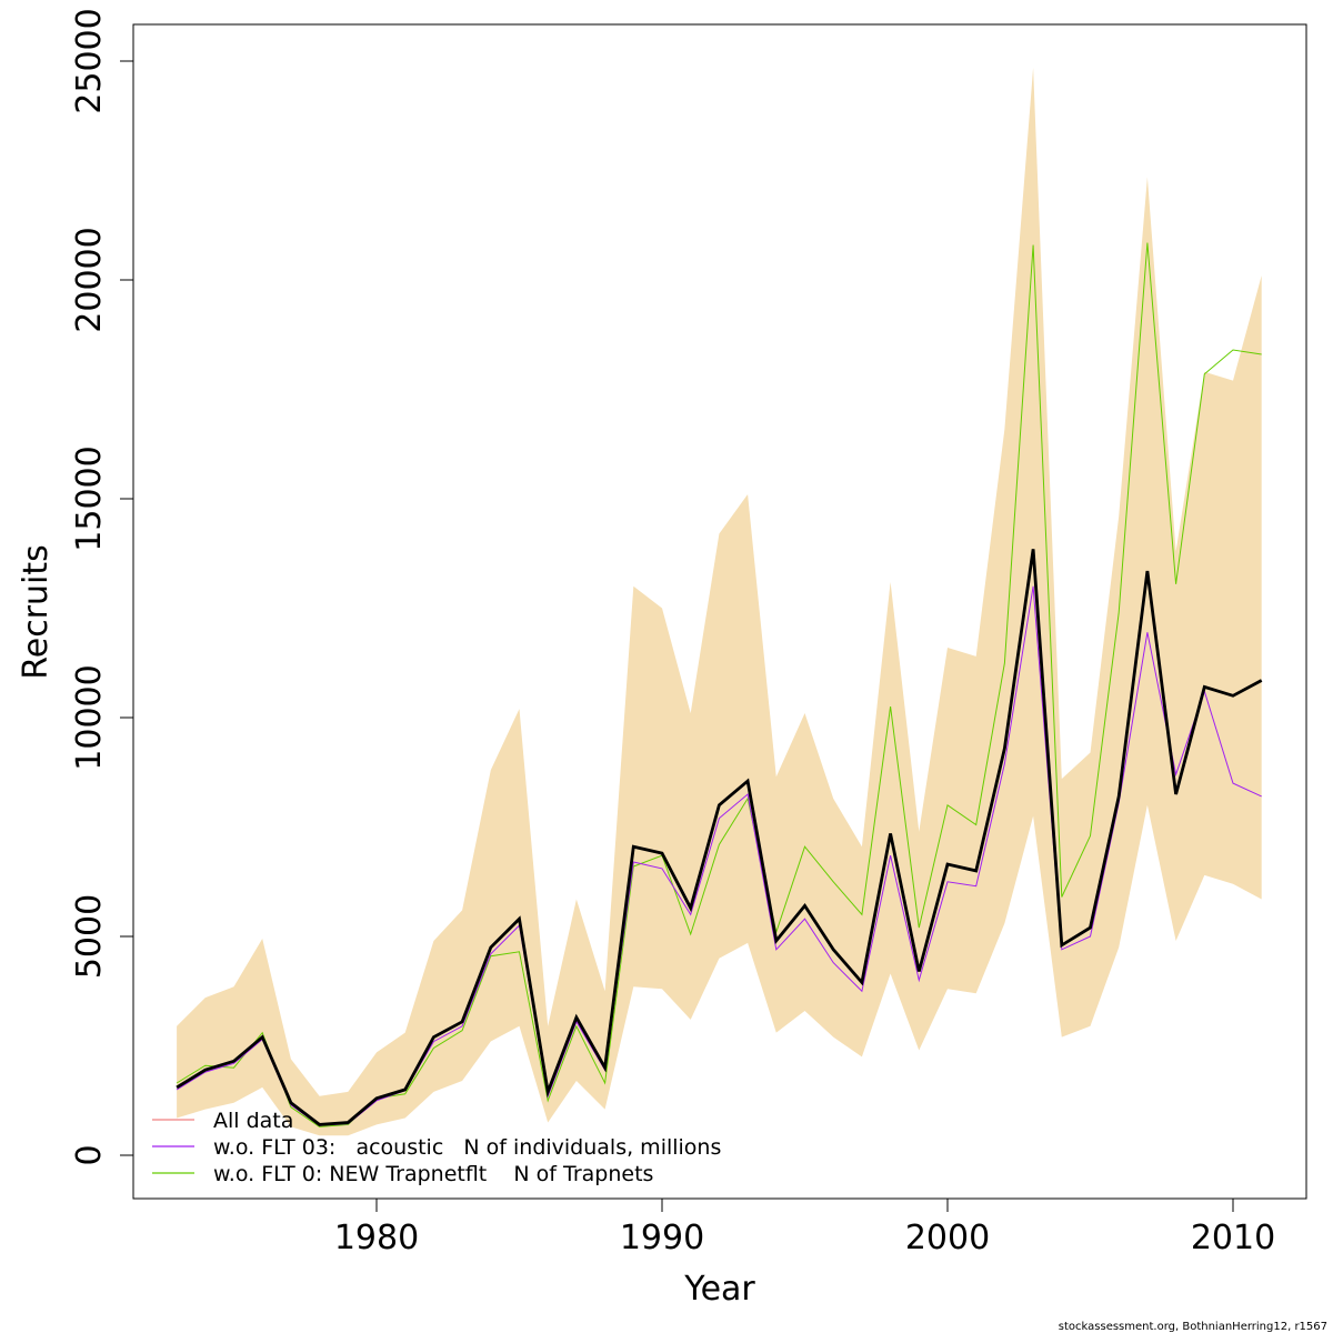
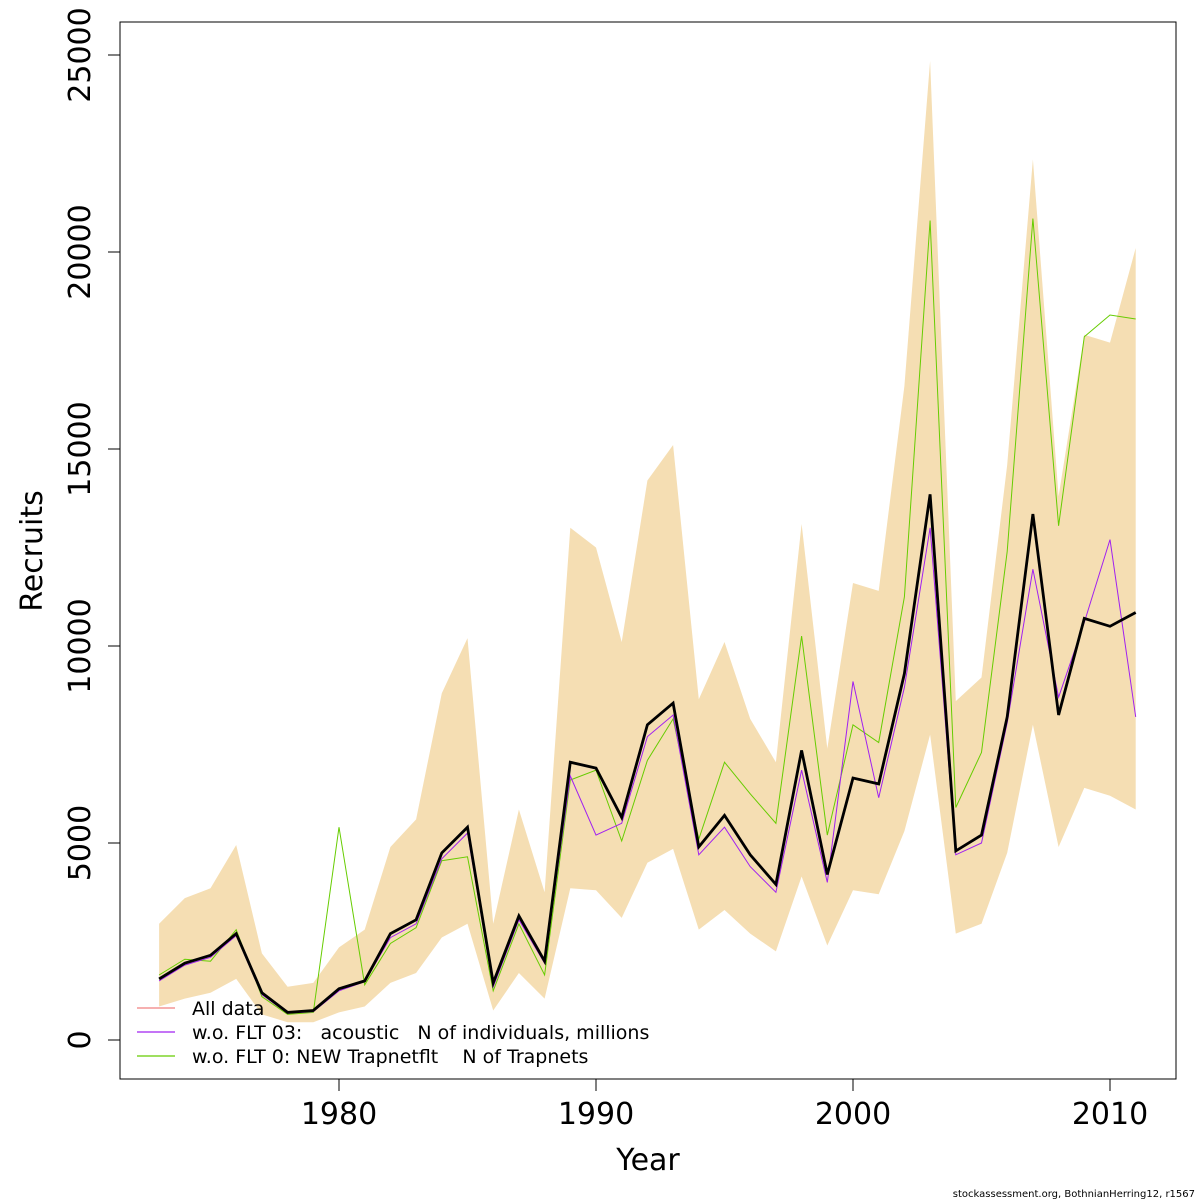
w.o. FLT 0: NEW Trapnetflt N of Trapnets/1980: 1300 -> 5400
w.o. FLT 03: acoustic N of individuals, millions/1990: 6600 -> 5200
w.o. FLT 03: acoustic N of individuals, millions/2000: 6200 -> 9100
w.o. FLT 03: acoustic N of individuals, millions/2010: 8500 -> 12700
